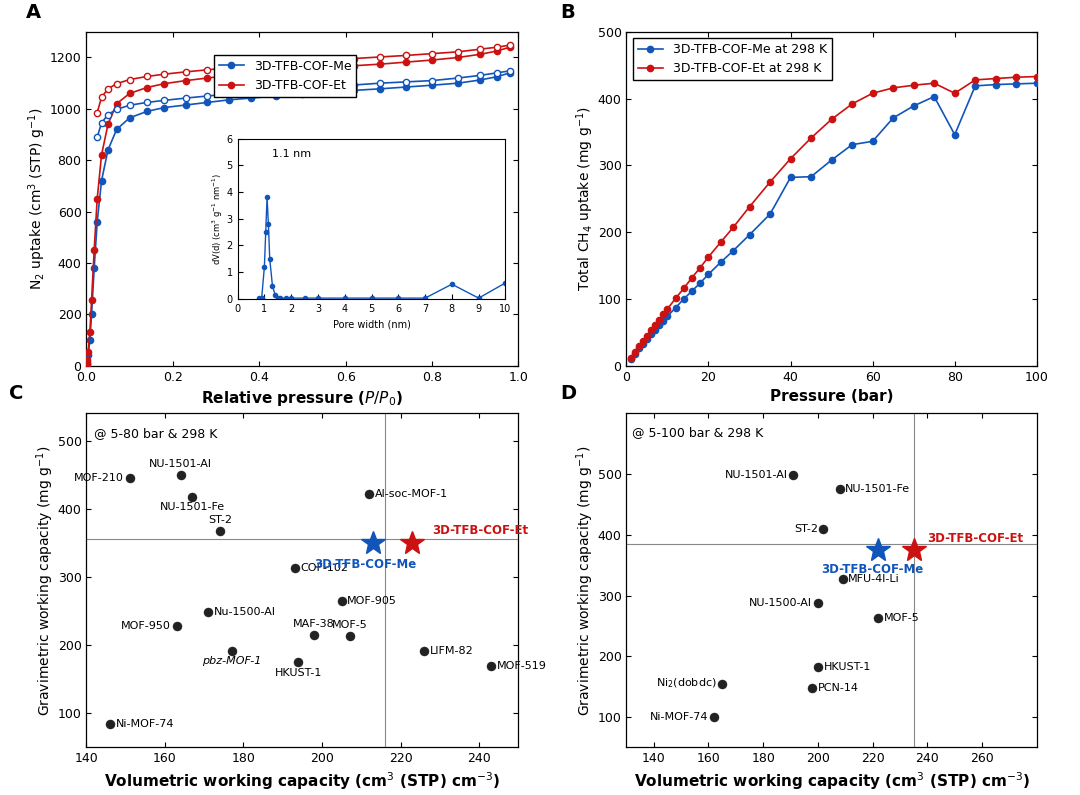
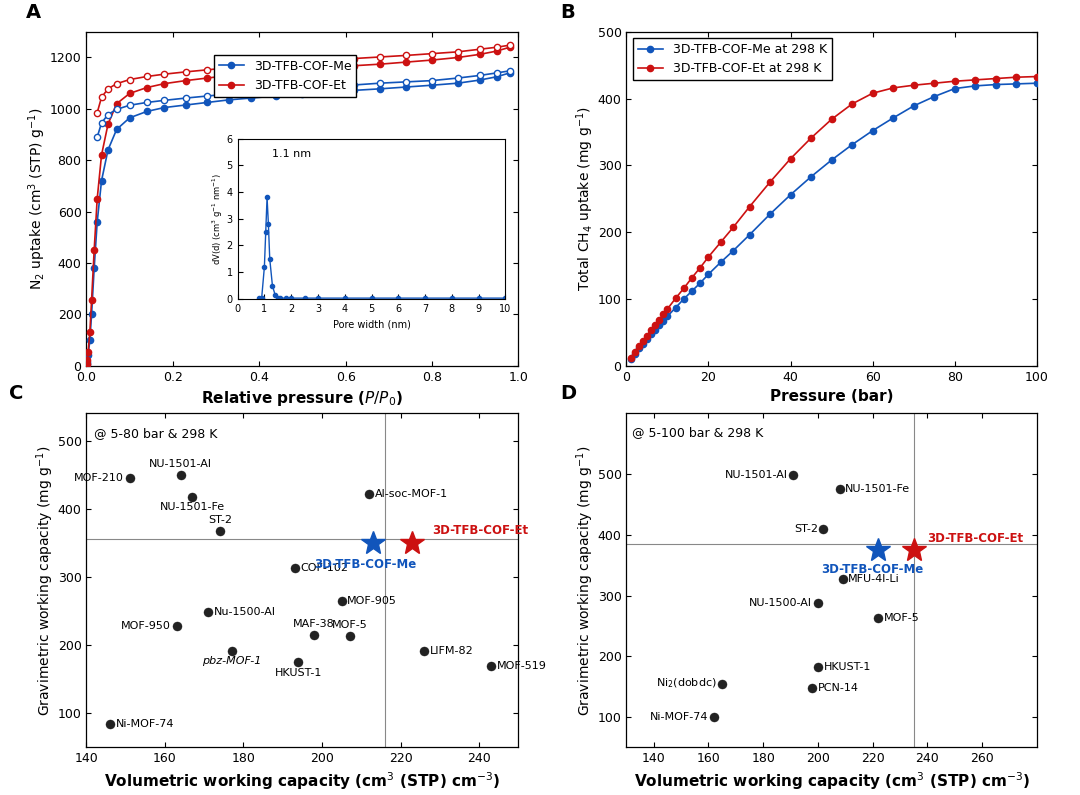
3D-TFB-COF-Me at 298 K/40: 282 -> 256
3D-TFB-COF-Me at 298 K/60: 336 -> 352
3D-TFB-COF-Me at 298 K/80: 346 -> 415
3D-TFB-COF-Et at 298 K/80: 408 -> 426
8: 0.55 -> 0.03
10: 0.60 -> 0.03
